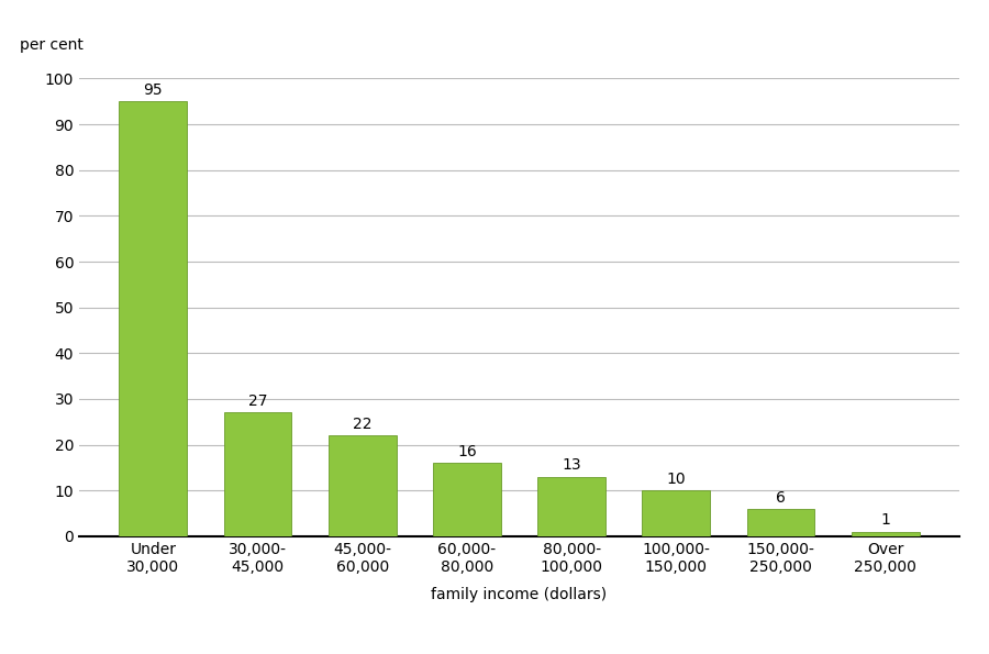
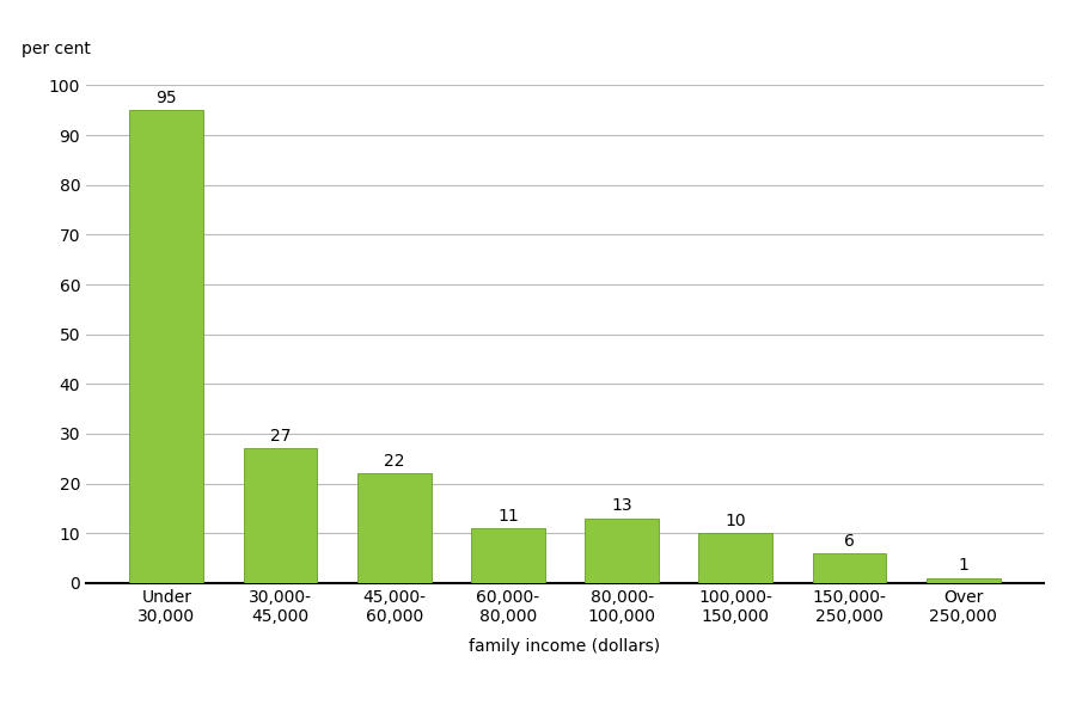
60,000- 80,000: 16 -> 11
